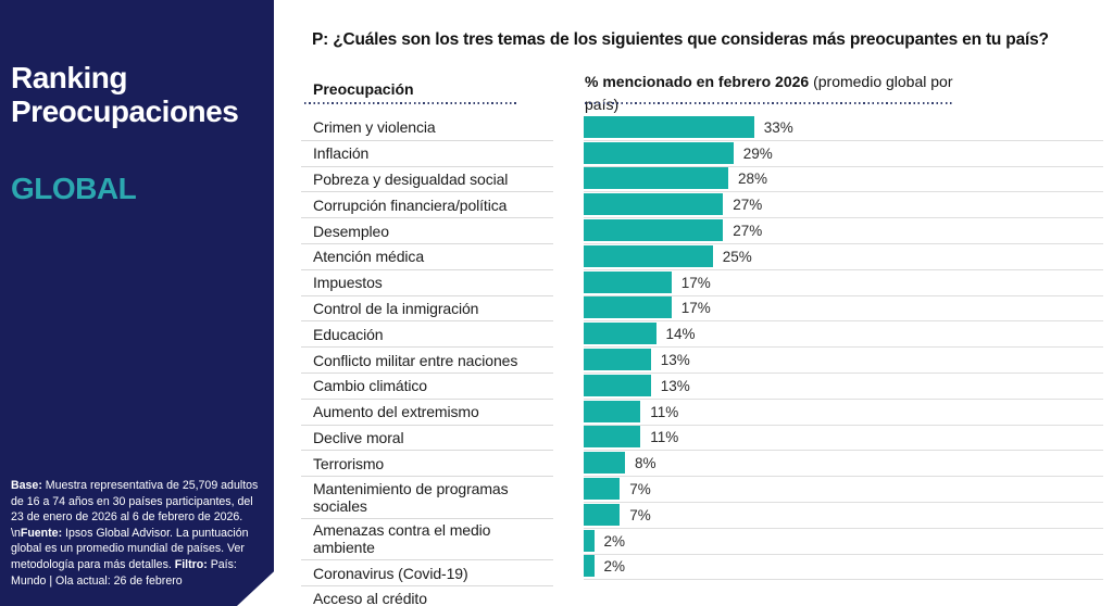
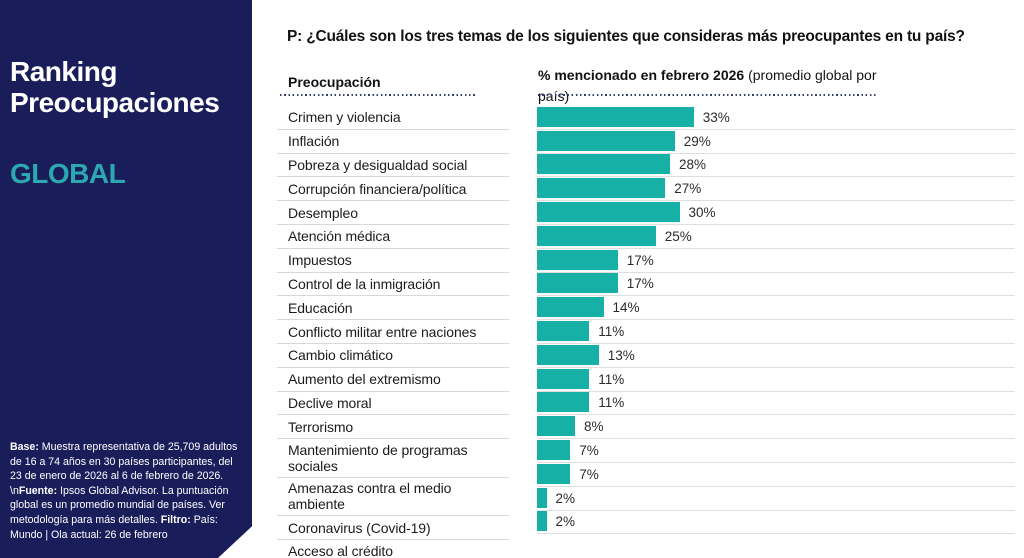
Desempleo: 27% -> 30%
Conflicto militar entre naciones: 13% -> 11%
